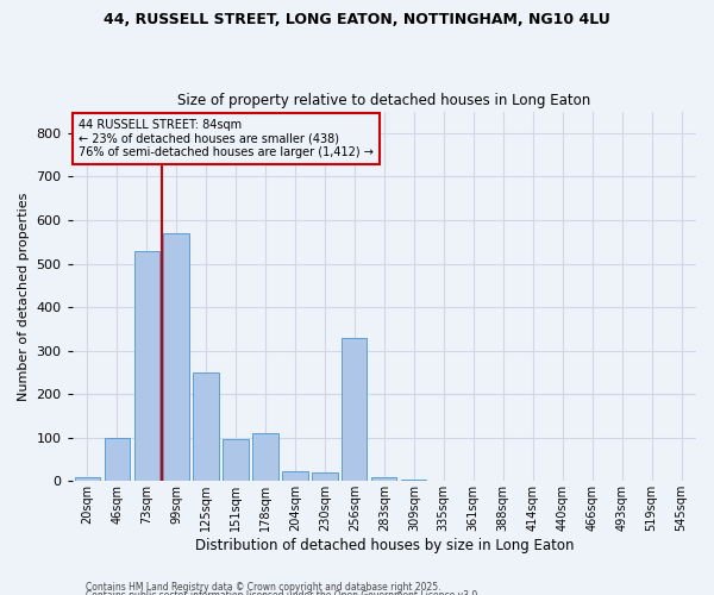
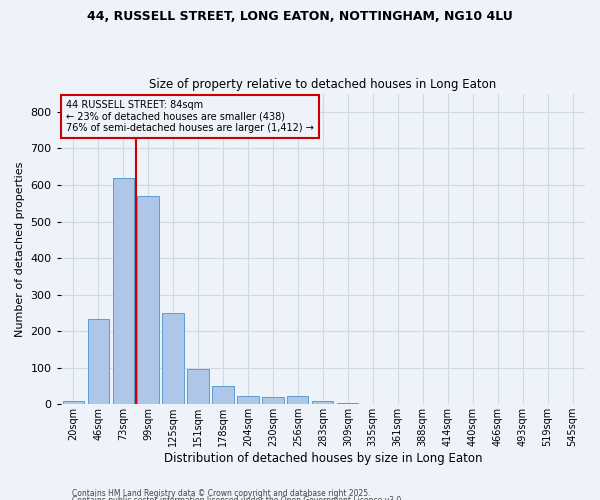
46sqm: 100 -> 232
73sqm: 530 -> 620
178sqm: 110 -> 50
256sqm: 330 -> 22
